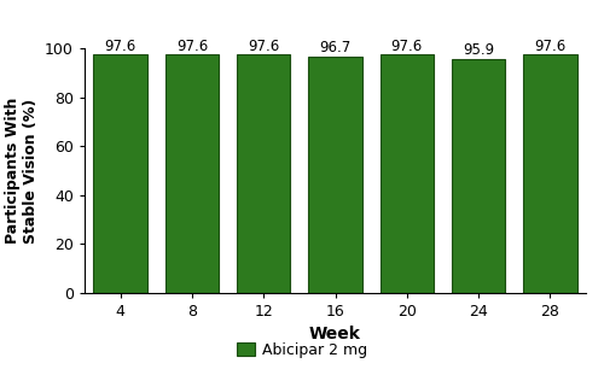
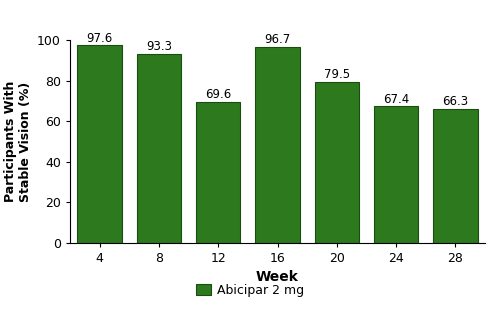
8: 97.6 -> 93.3
12: 97.6 -> 69.6
20: 97.6 -> 79.5
24: 95.9 -> 67.4
28: 97.6 -> 66.3
